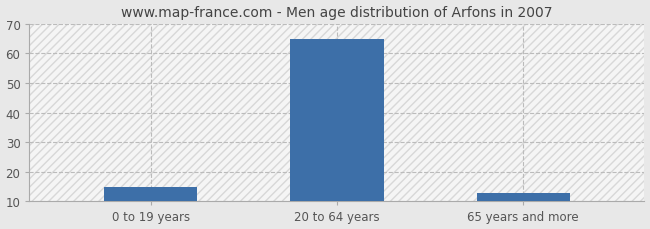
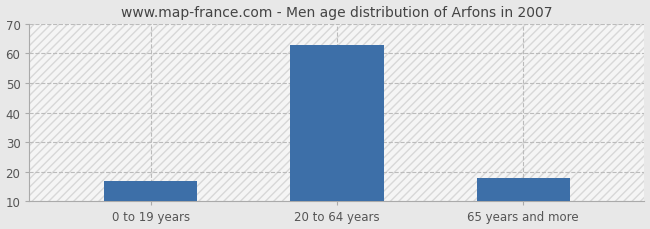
0 to 19 years: 15 -> 17
20 to 64 years: 65 -> 63
65 years and more: 13 -> 18
